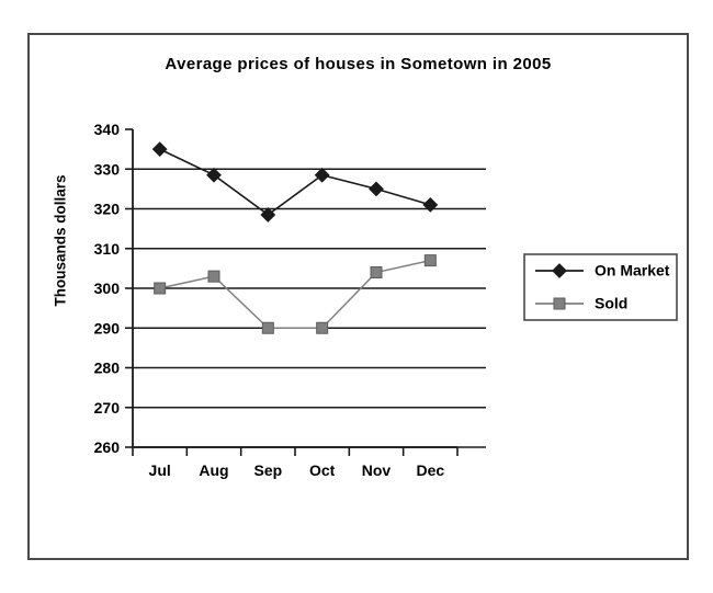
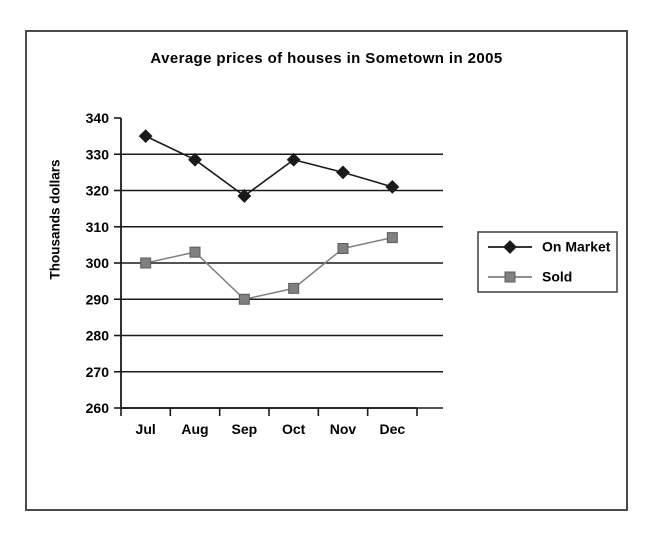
Sold/Oct: 290 -> 293
